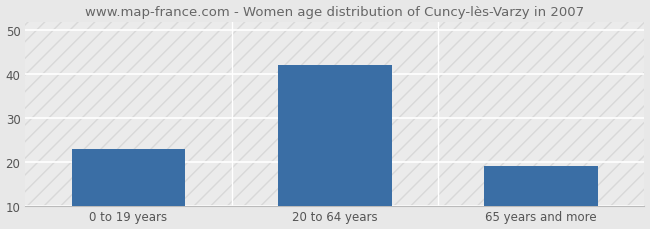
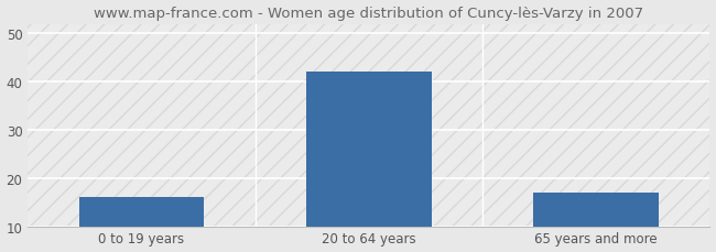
0 to 19 years: 23 -> 16
65 years and more: 19 -> 17
